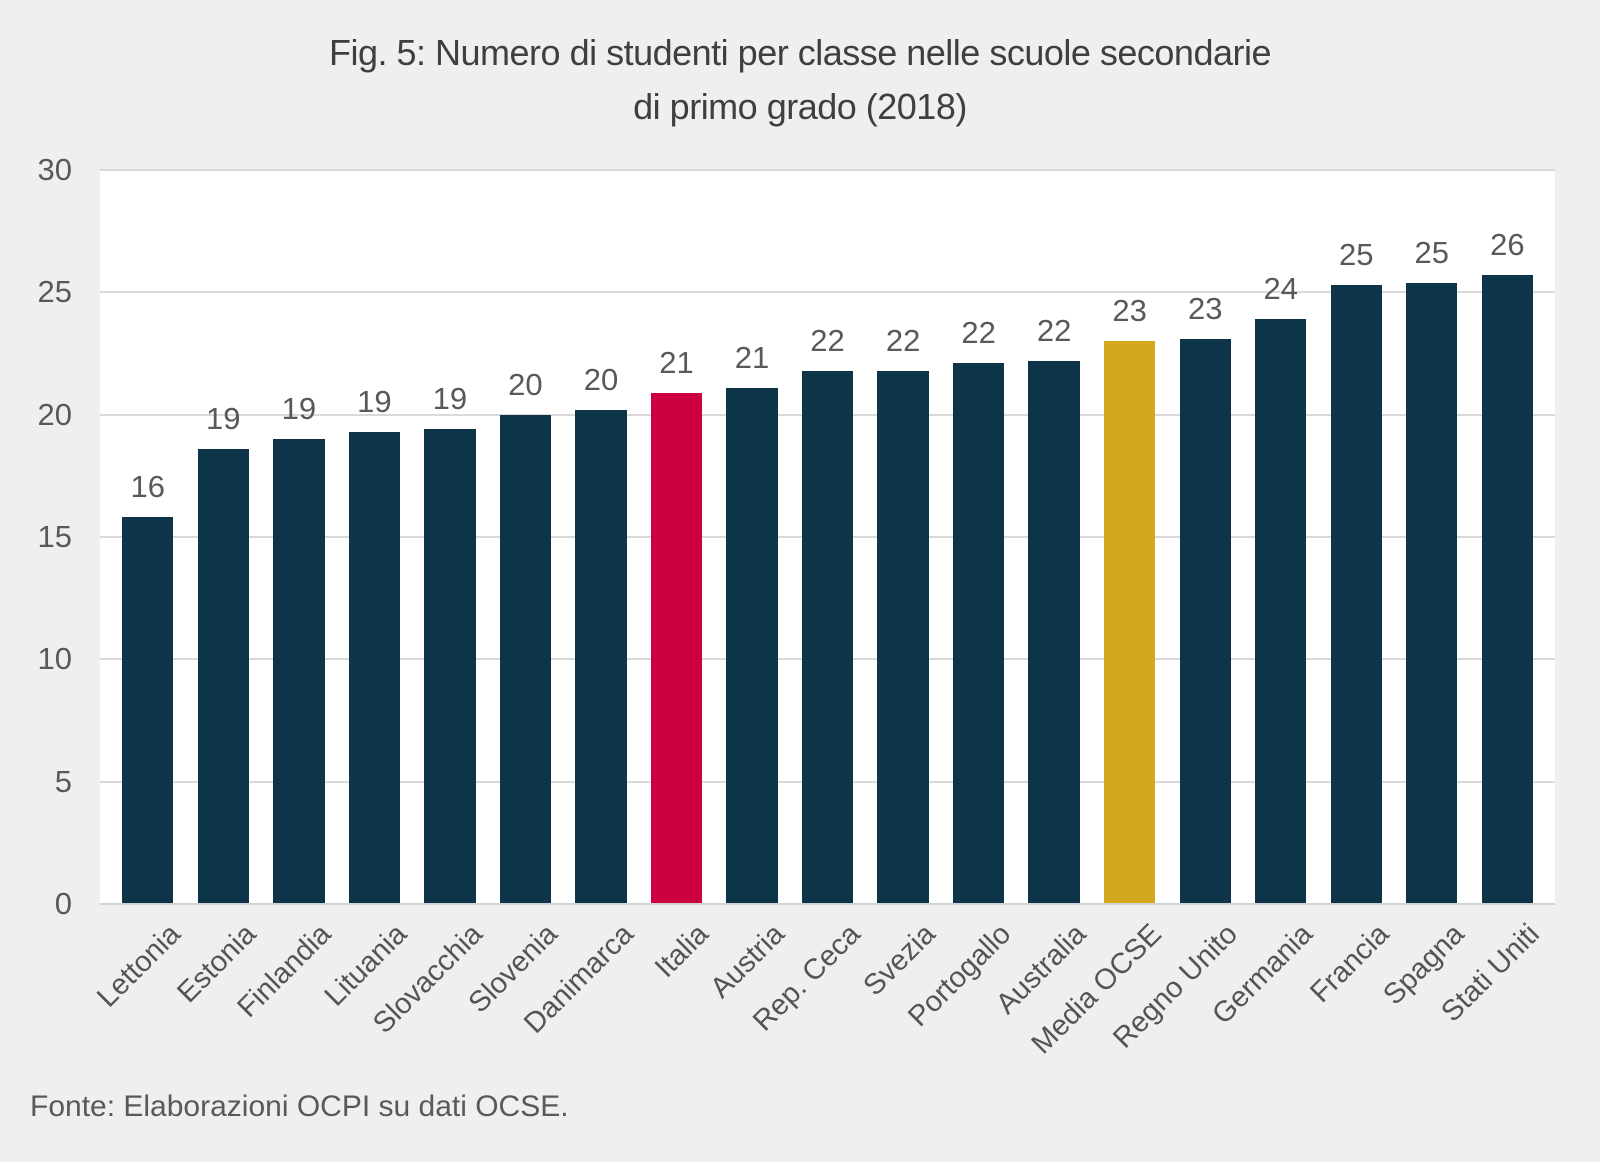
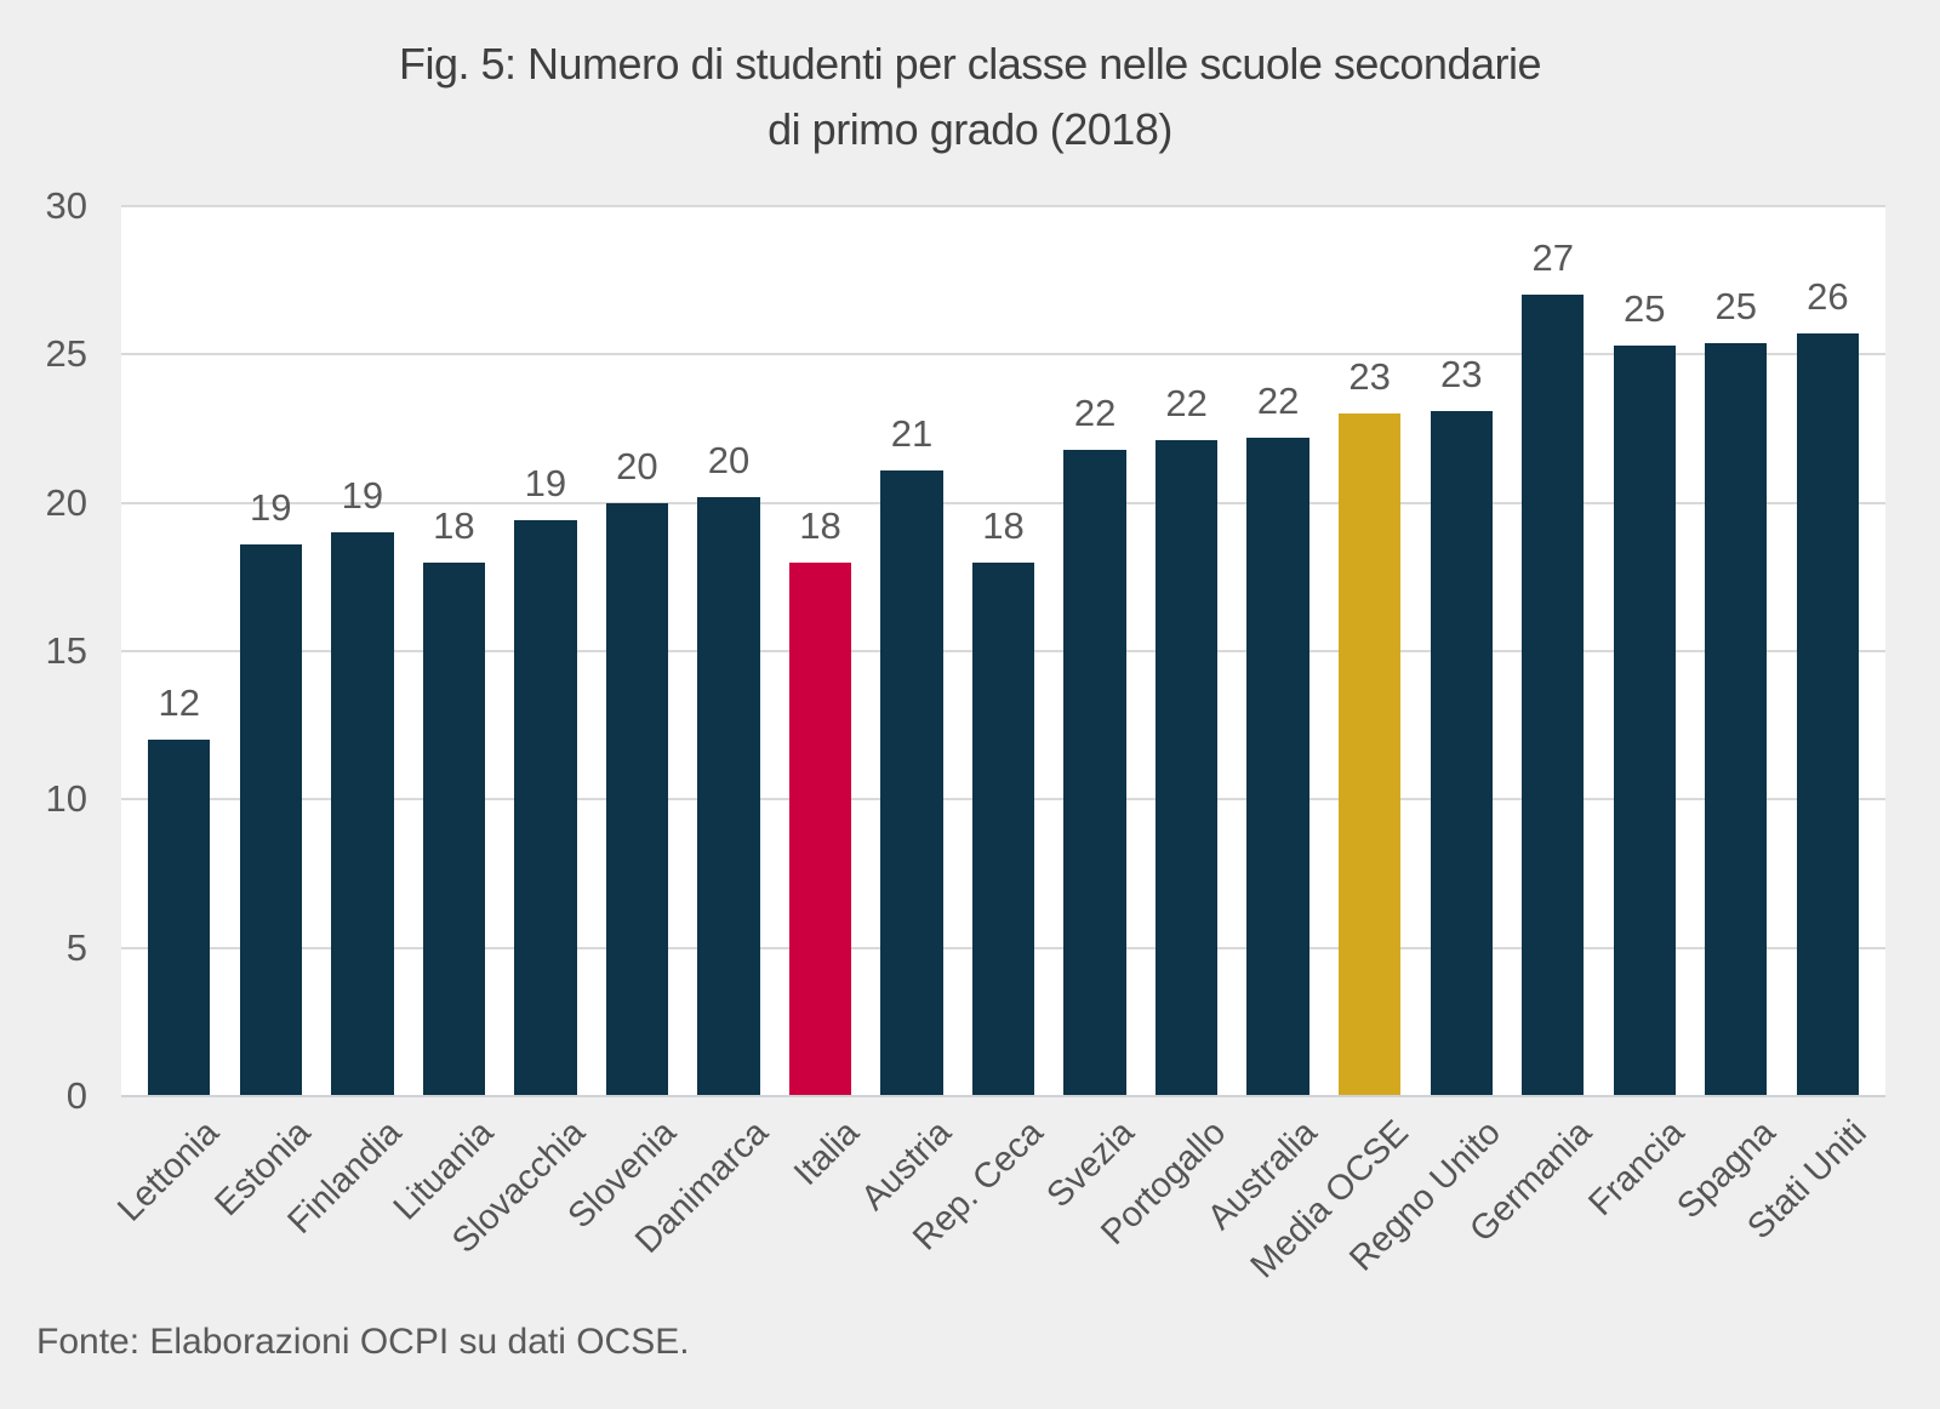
Lettonia: 16 -> 12
Lituania: 19 -> 18
Italia: 21 -> 18
Rep. Ceca: 22 -> 18
Germania: 24 -> 27
